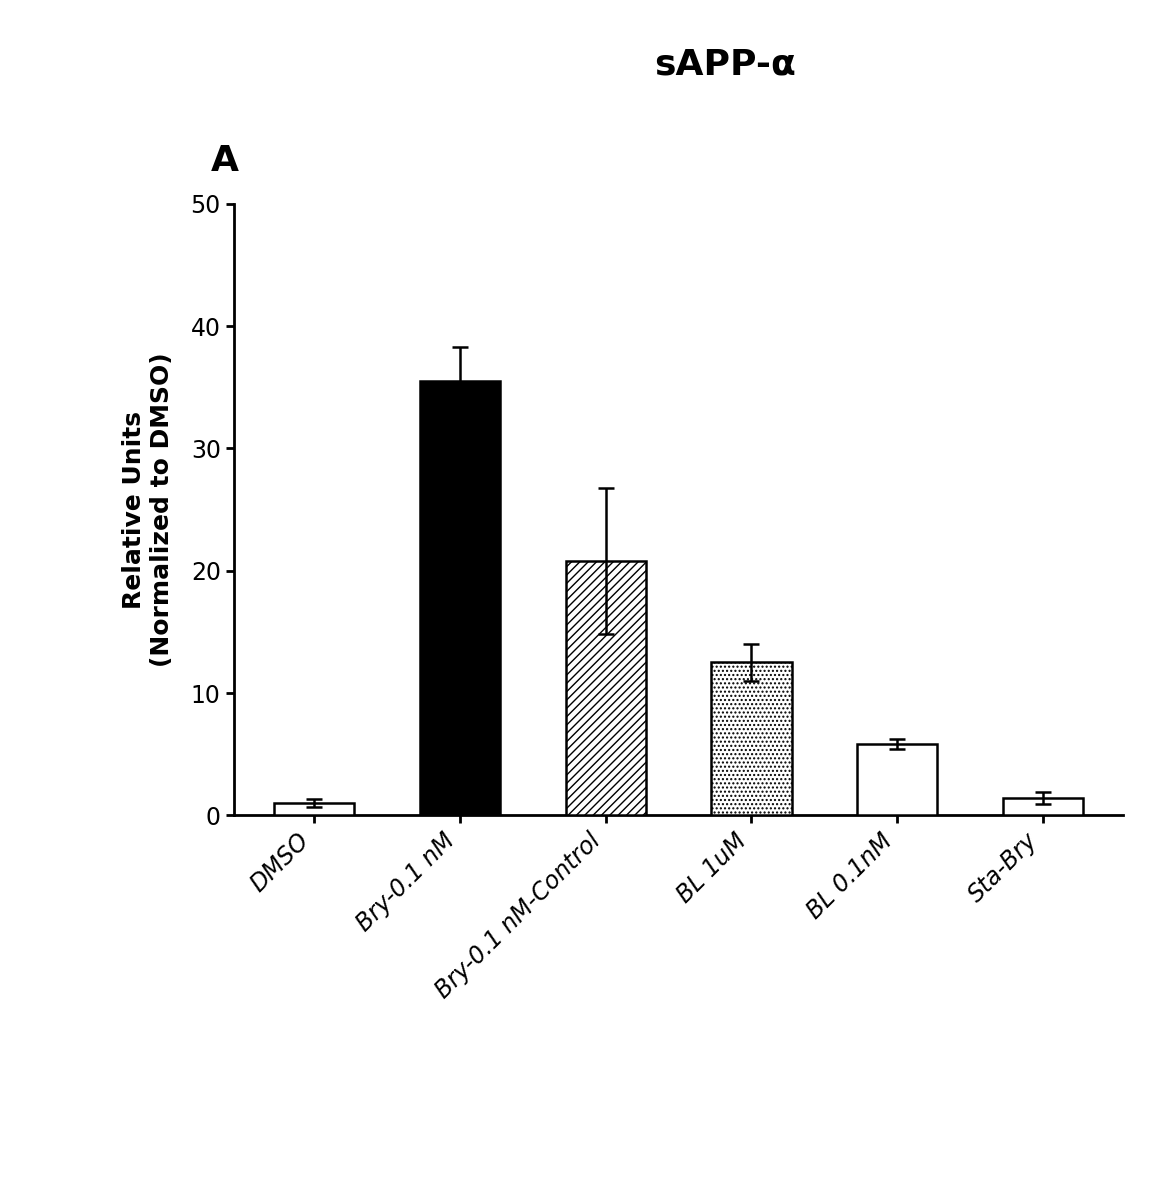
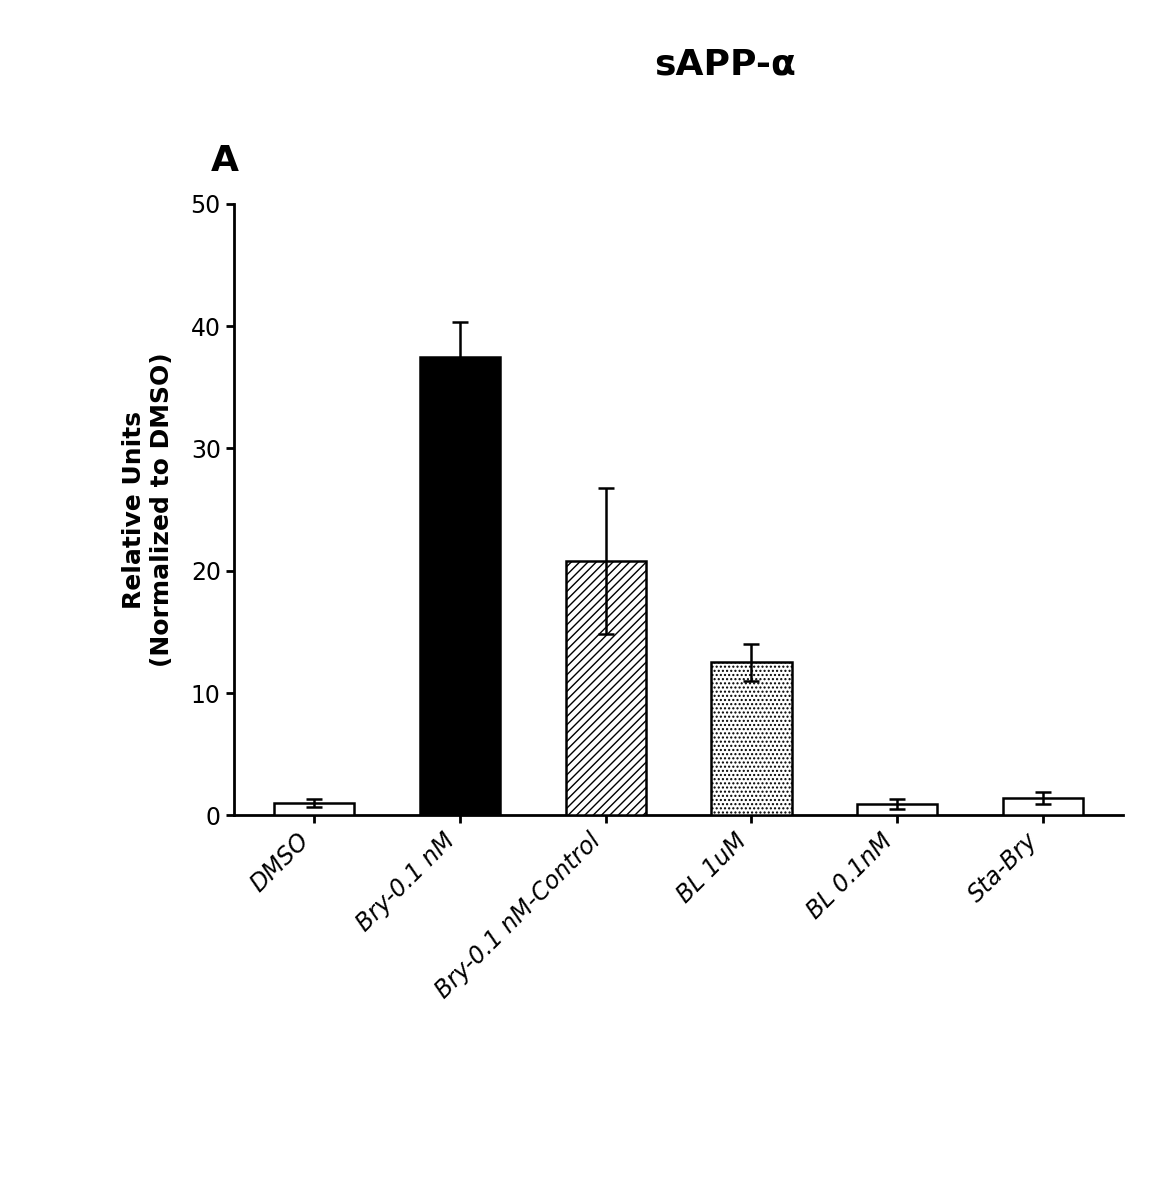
Bry-0.1 nM: 35.5 -> 37.5
BL 0.1nM: 5.8 -> 0.9
